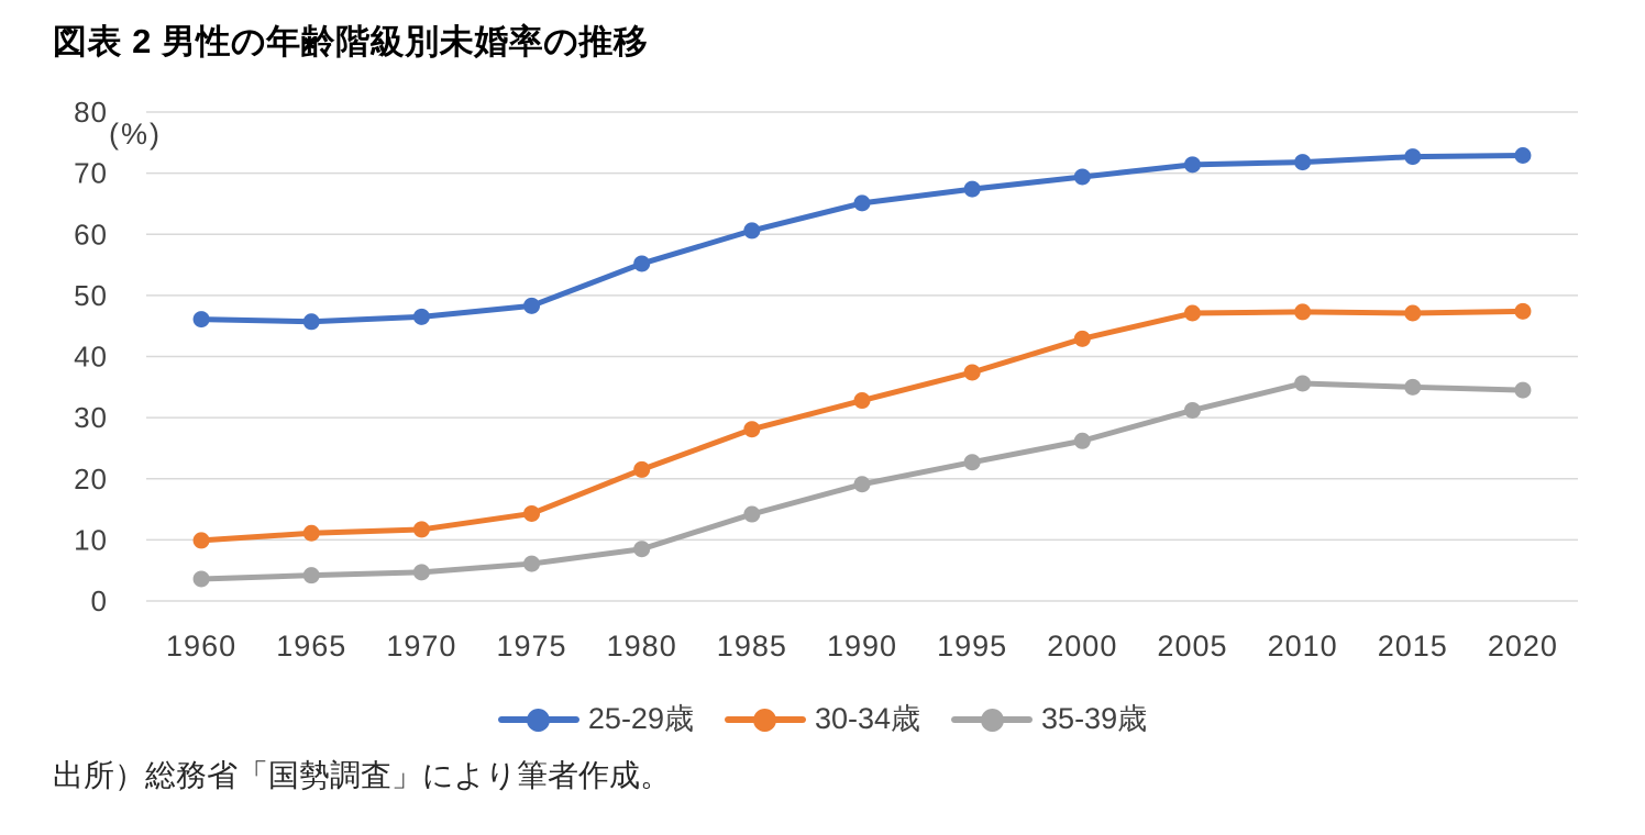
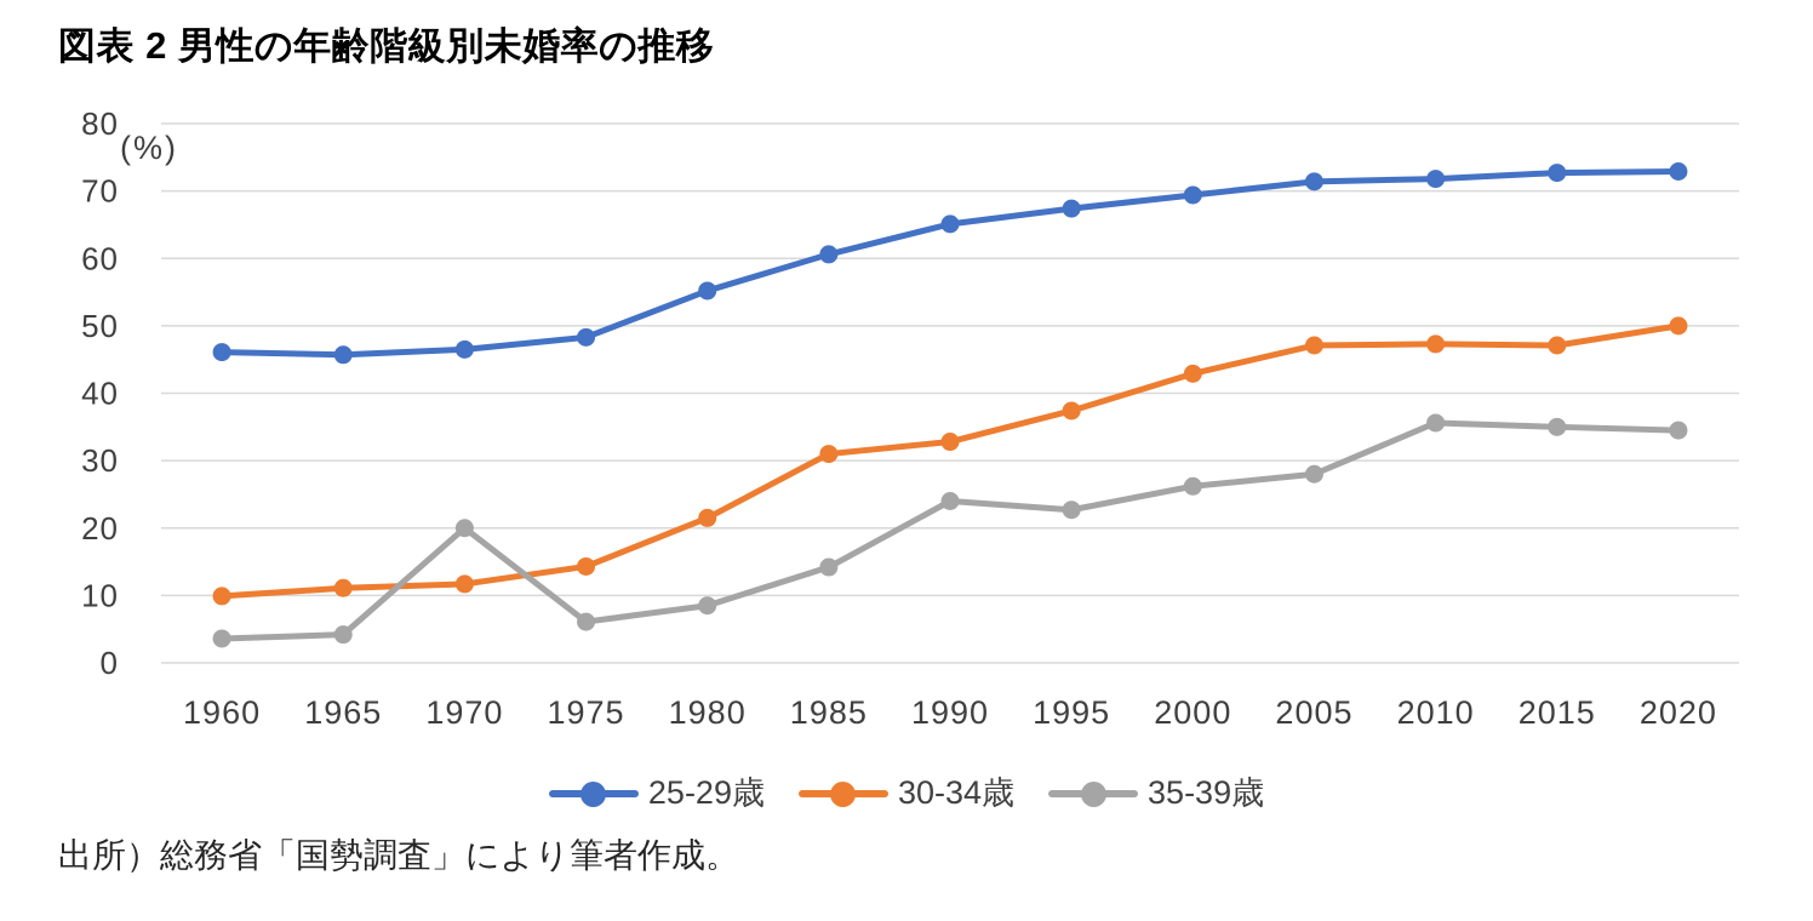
35-39歳/1970: 5 -> 20
30-34歳/1985: 28 -> 31
35-39歳/1990: 19 -> 24
35-39歳/2005: 31 -> 28
30-34歳/2020: 47 -> 50
